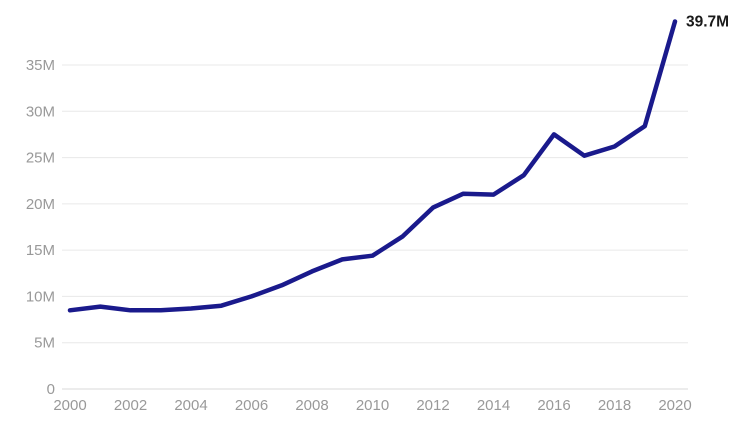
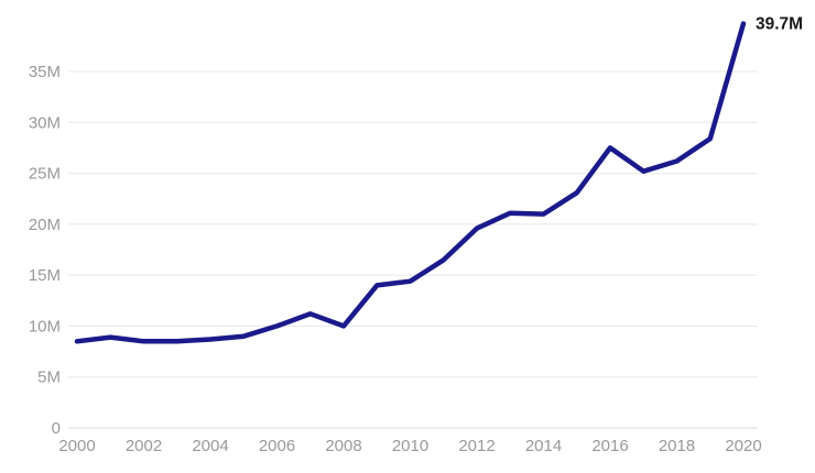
2008: 13M -> 10M
